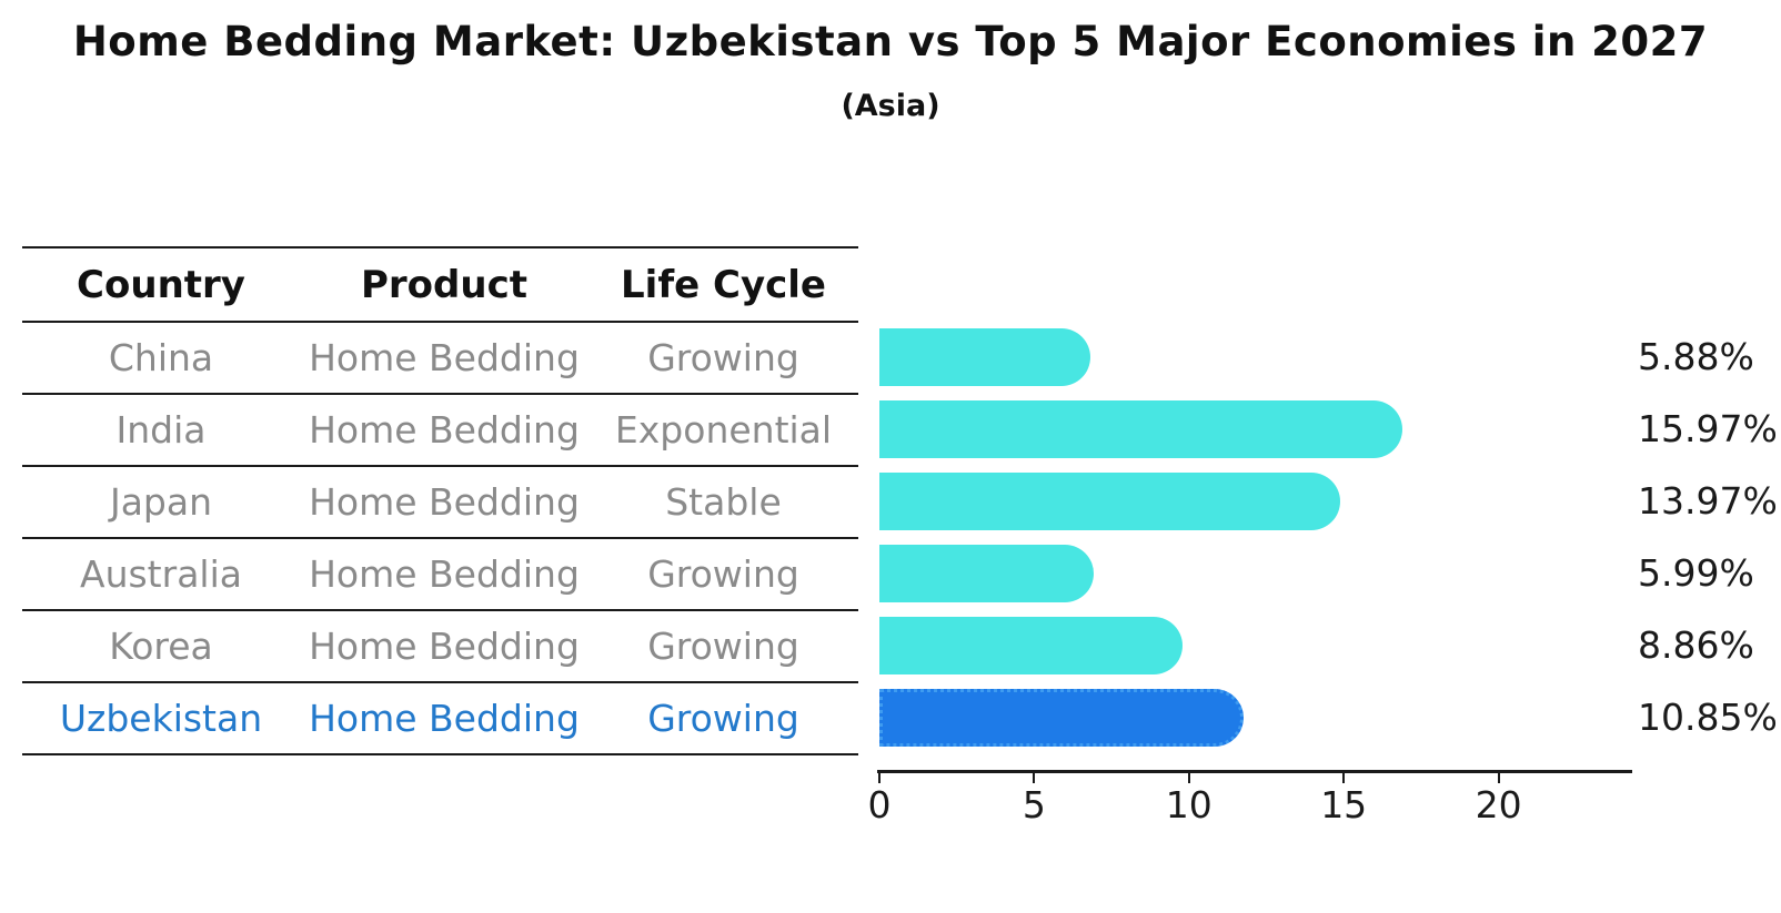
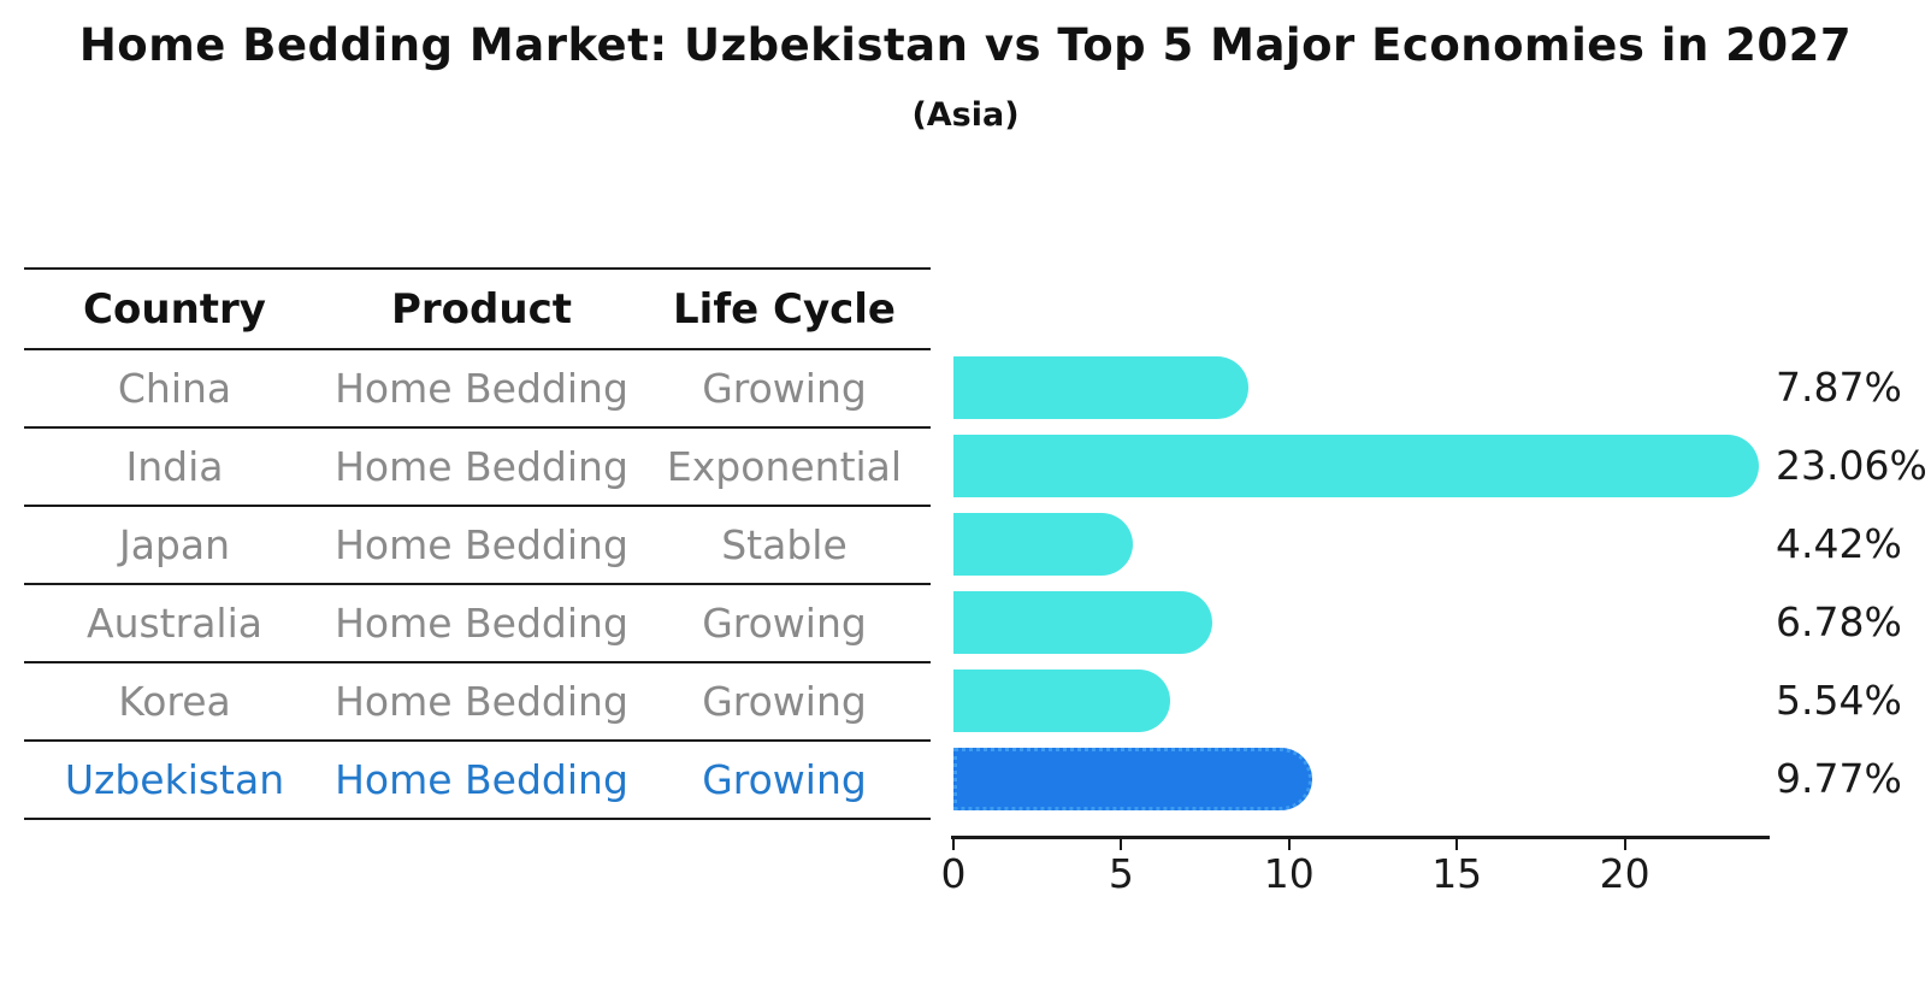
China: 5.88% -> 7.87%
India: 15.97% -> 23.06%
Japan: 13.97% -> 4.42%
Australia: 5.99% -> 6.78%
Korea: 8.86% -> 5.54%
Uzbekistan: 10.85% -> 9.77%
